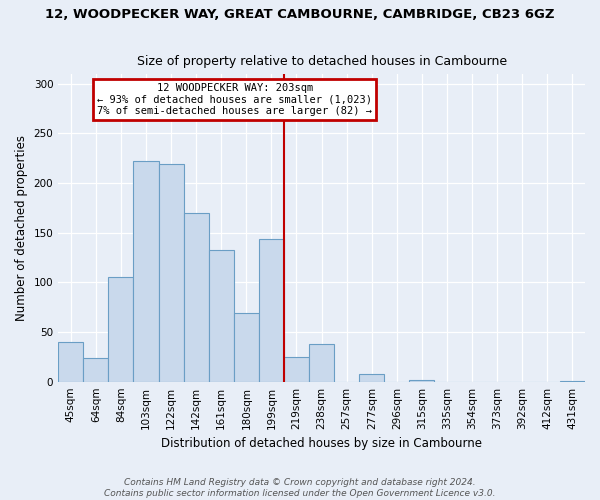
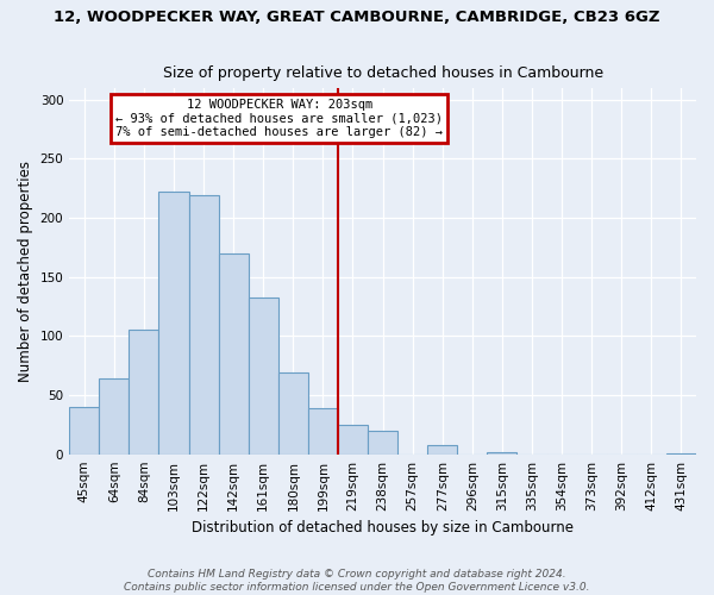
64sqm: 24 -> 64
199sqm: 144 -> 39
238sqm: 38 -> 20
